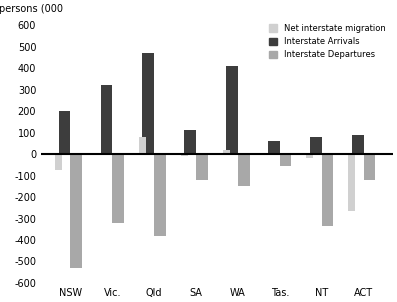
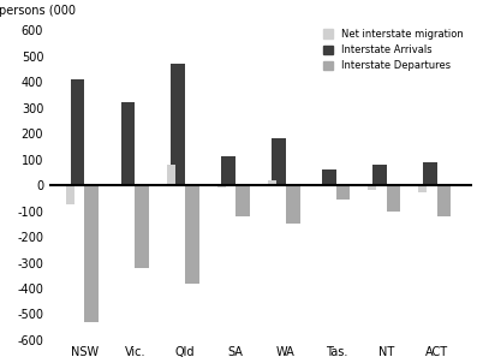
Interstate Arrivals/NSW: 200 -> 410
Interstate Arrivals/WA: 410 -> 180
Interstate Departures/NT: -335 -> -100
Net interstate migration/ACT: -265 -> -30
